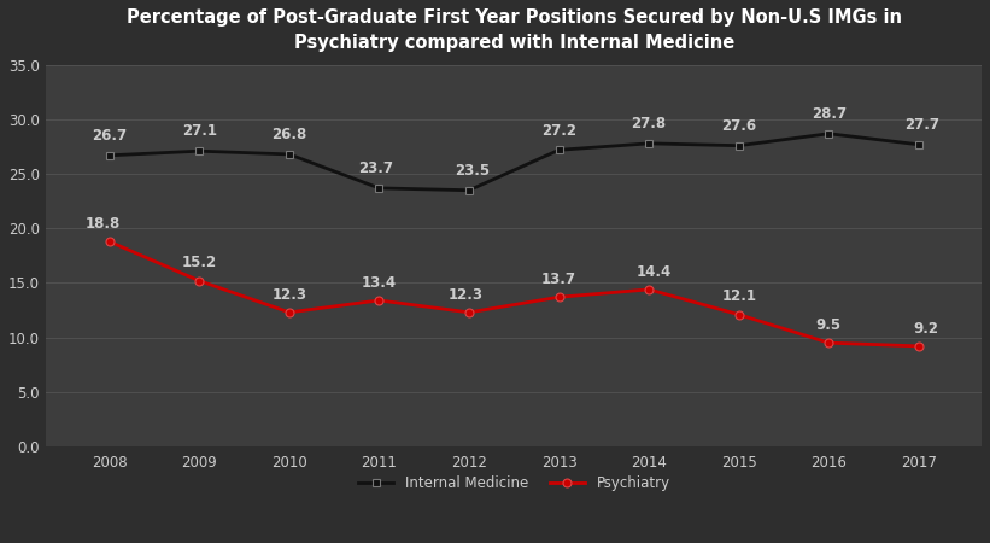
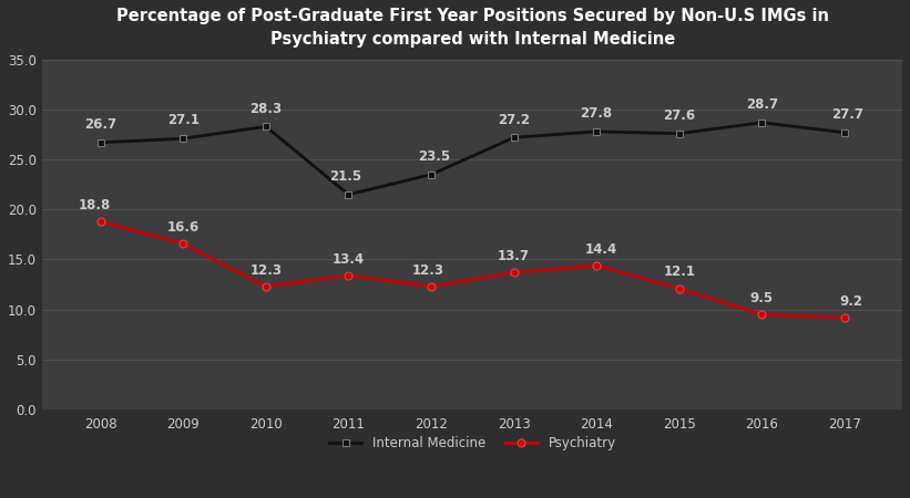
Psychiatry/2009: 15.2 -> 16.6
Internal Medicine/2010: 26.8 -> 28.3
Internal Medicine/2011: 23.7 -> 21.5
